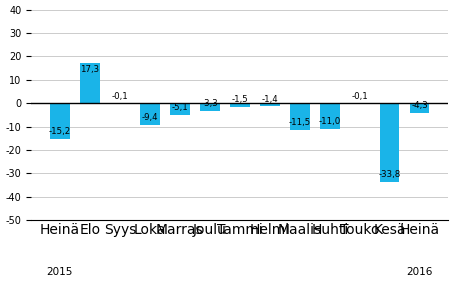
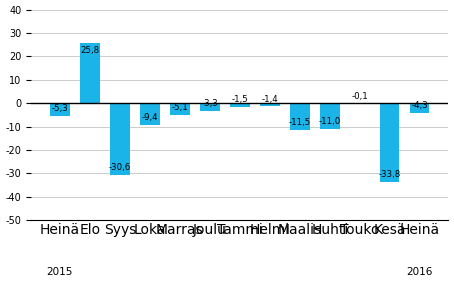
Heinä: -15,2 -> -5,3
Elo: 17,3 -> 25,8
Syys: -0,1 -> -30,6
